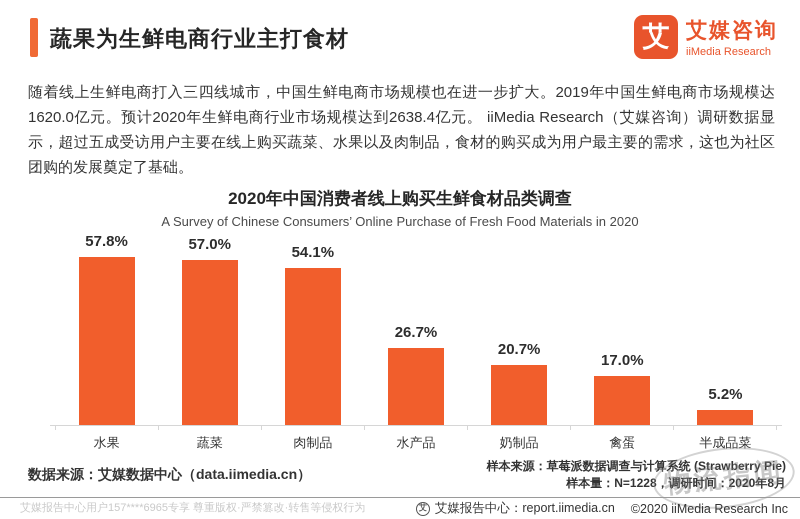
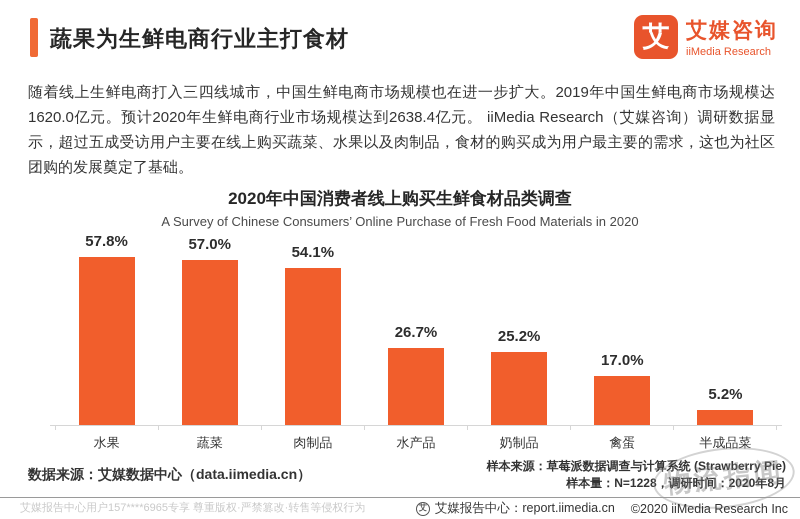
奶制品: 20.7% -> 25.2%
